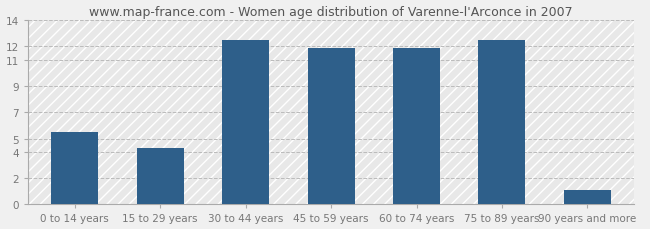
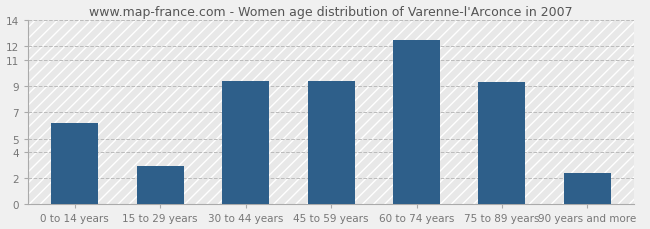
0 to 14 years: 5.5 -> 6.2
15 to 29 years: 4.3 -> 2.9
30 to 44 years: 12.5 -> 9.4
45 to 59 years: 11.9 -> 9.4
60 to 74 years: 11.9 -> 12.5
75 to 89 years: 12.5 -> 9.3
90 years and more: 1.1 -> 2.4
